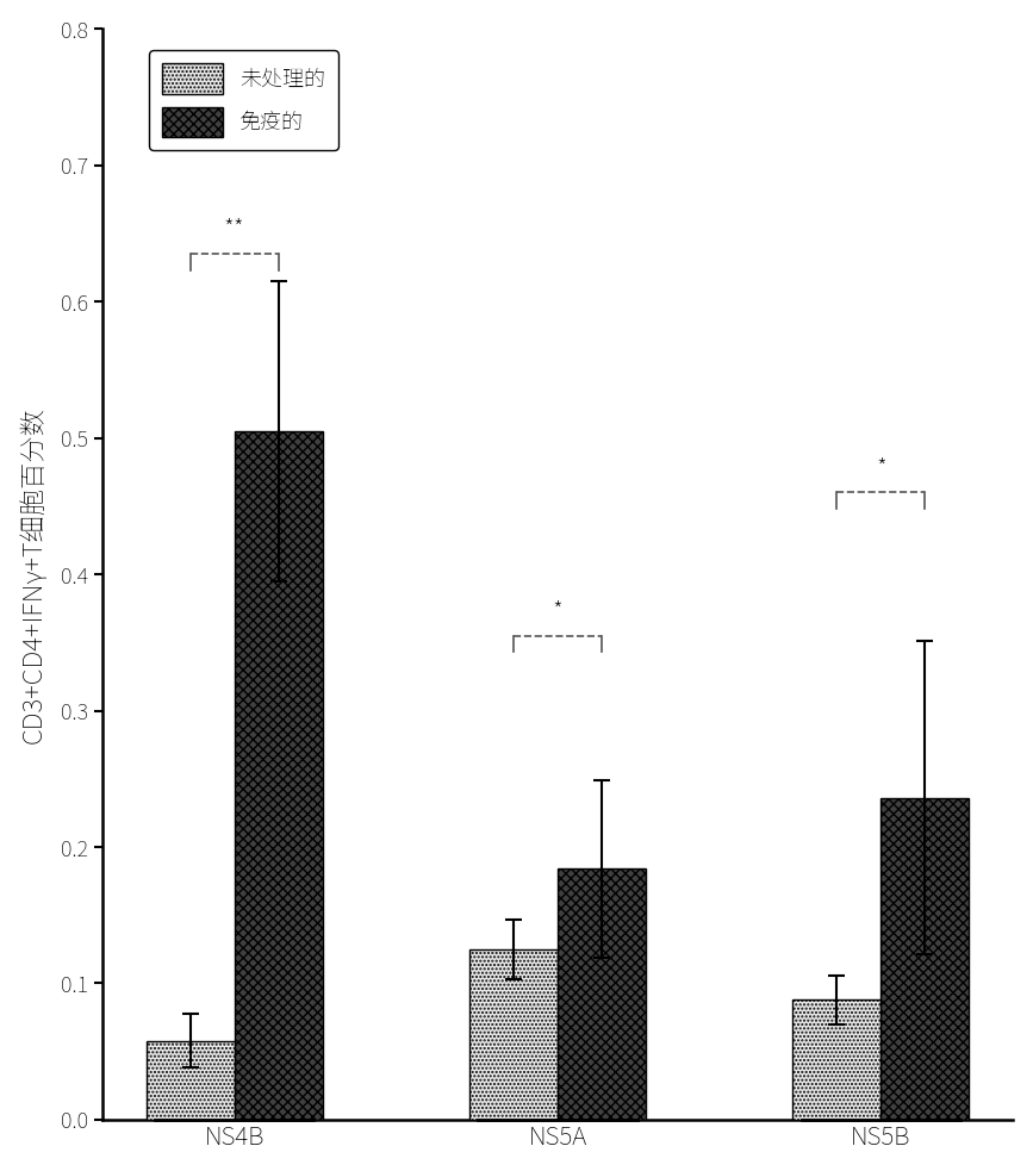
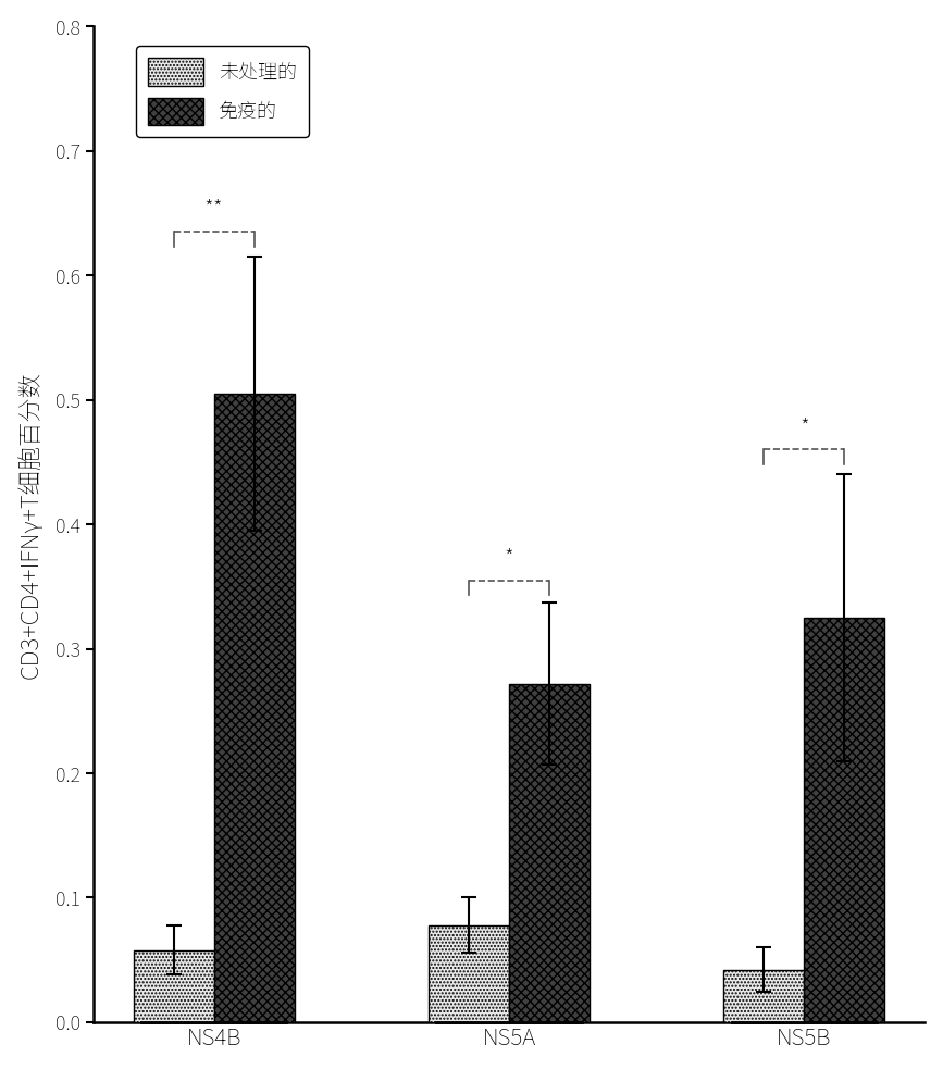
未处理的/NS5A: 0.125 -> 0.078
免疫的/NS5A: 0.184 -> 0.272
未处理的/NS5B: 0.088 -> 0.042
免疫的/NS5B: 0.236 -> 0.325
